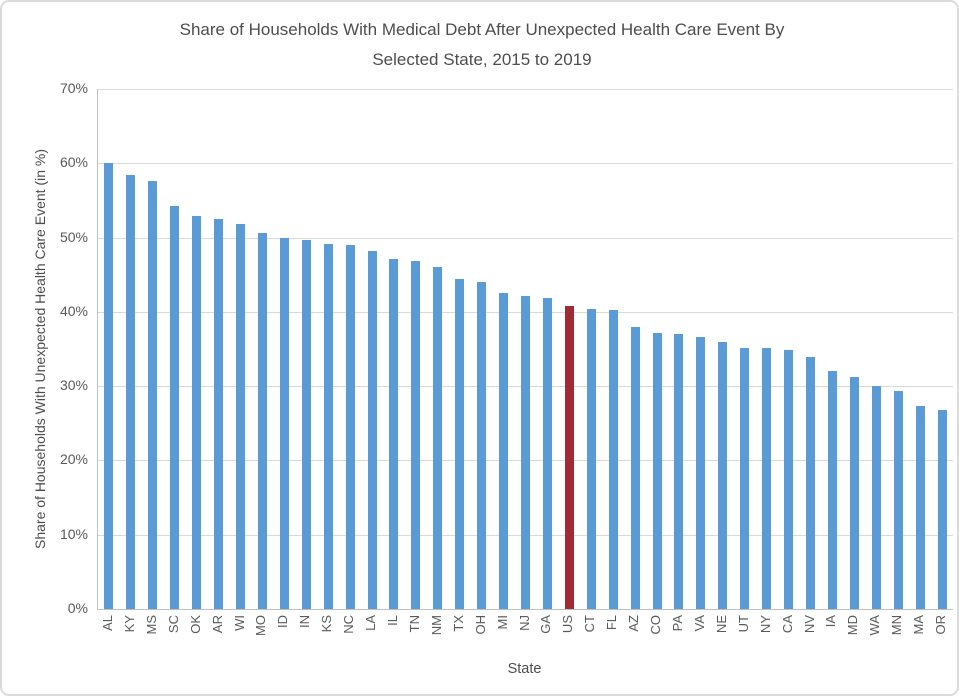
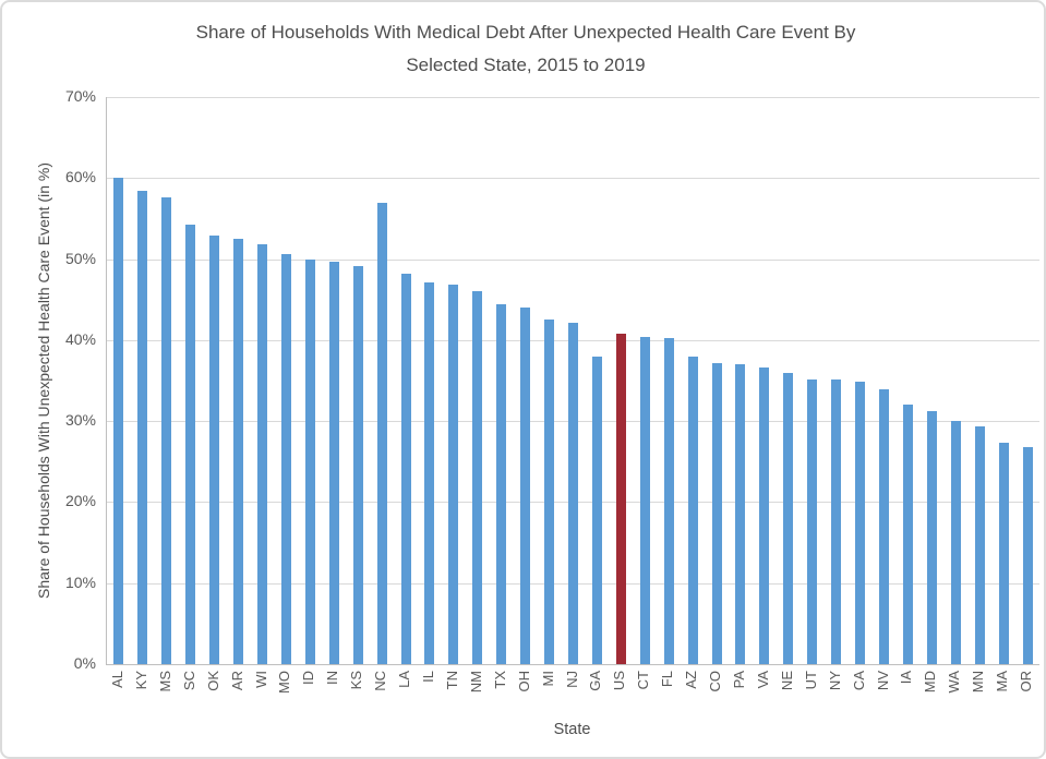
NC: 49% -> 57%
GA: 42% -> 38%
